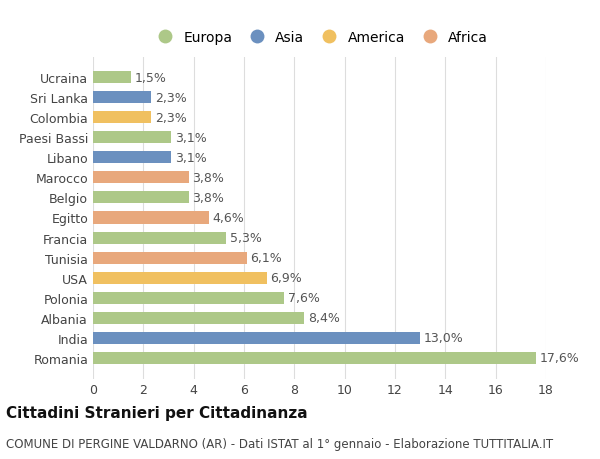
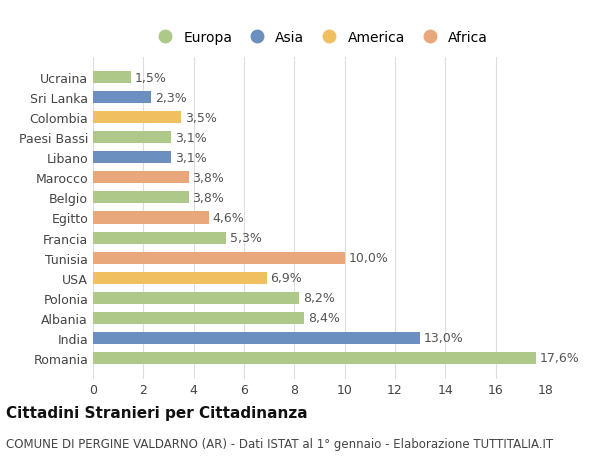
Colombia: 2,3% -> 3,5%
Tunisia: 6,1% -> 10,0%
Polonia: 7,6% -> 8,2%
